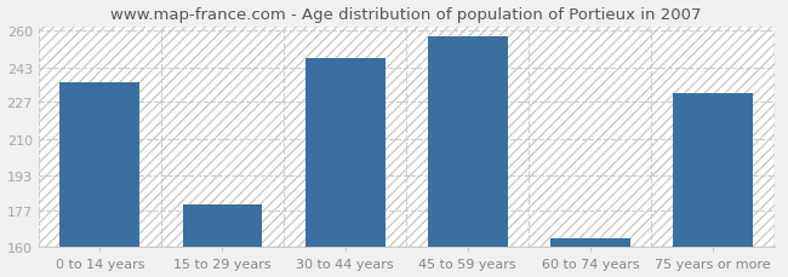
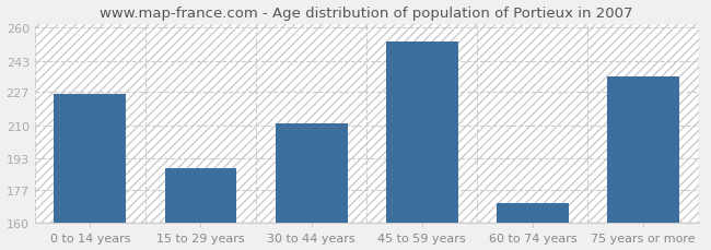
0 to 14 years: 236 -> 226
15 to 29 years: 180 -> 188
30 to 44 years: 247 -> 211
45 to 59 years: 257 -> 253
60 to 74 years: 164 -> 170
75 years or more: 231 -> 235
